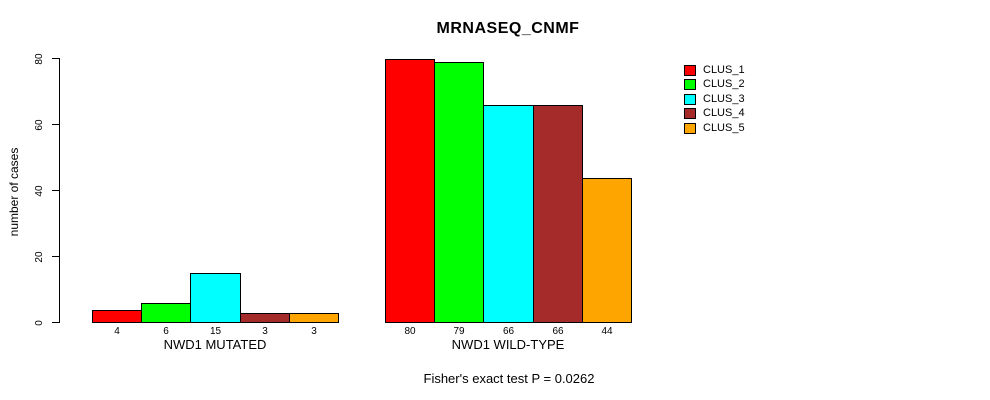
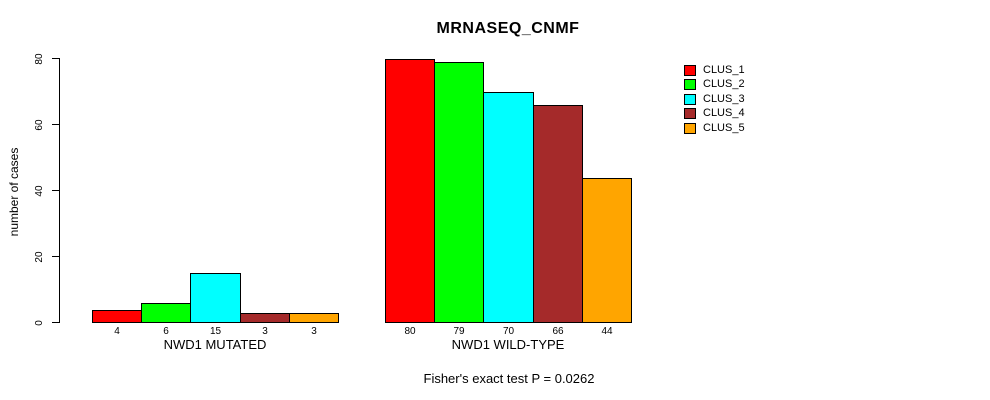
CLUS_3/NWD1 WILD-TYPE: 66 -> 70
